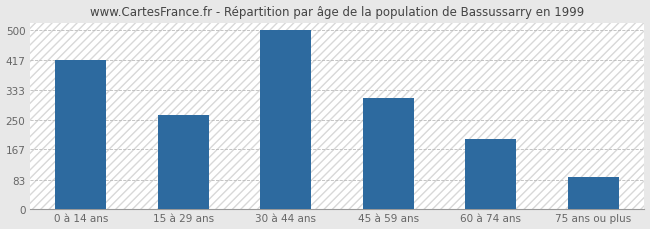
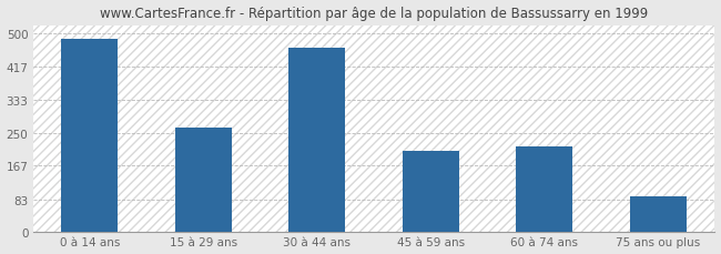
0 à 14 ans: 417 -> 485
30 à 44 ans: 500 -> 465
45 à 59 ans: 310 -> 205
60 à 74 ans: 197 -> 215
